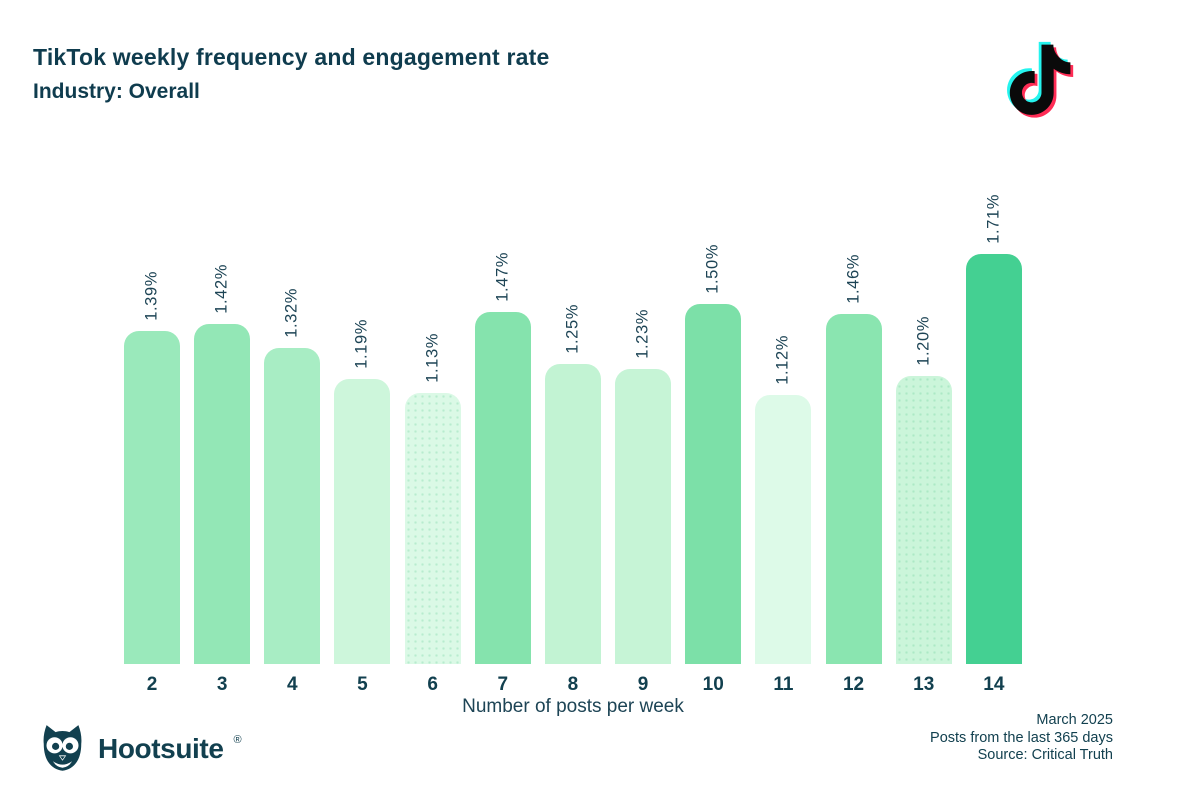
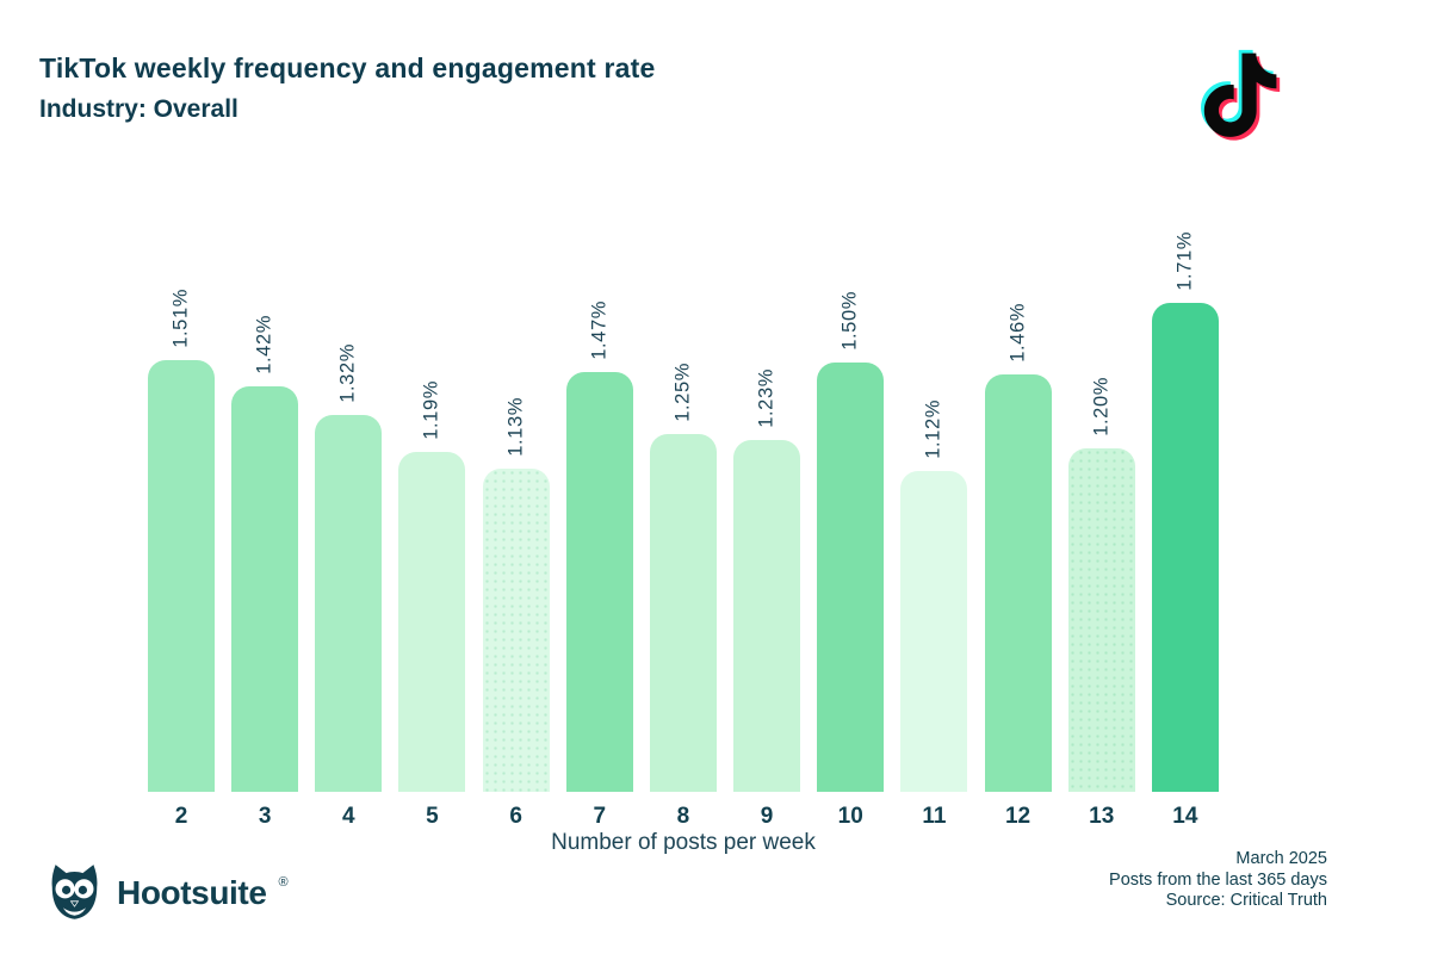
2: 1.39% -> 1.51%
